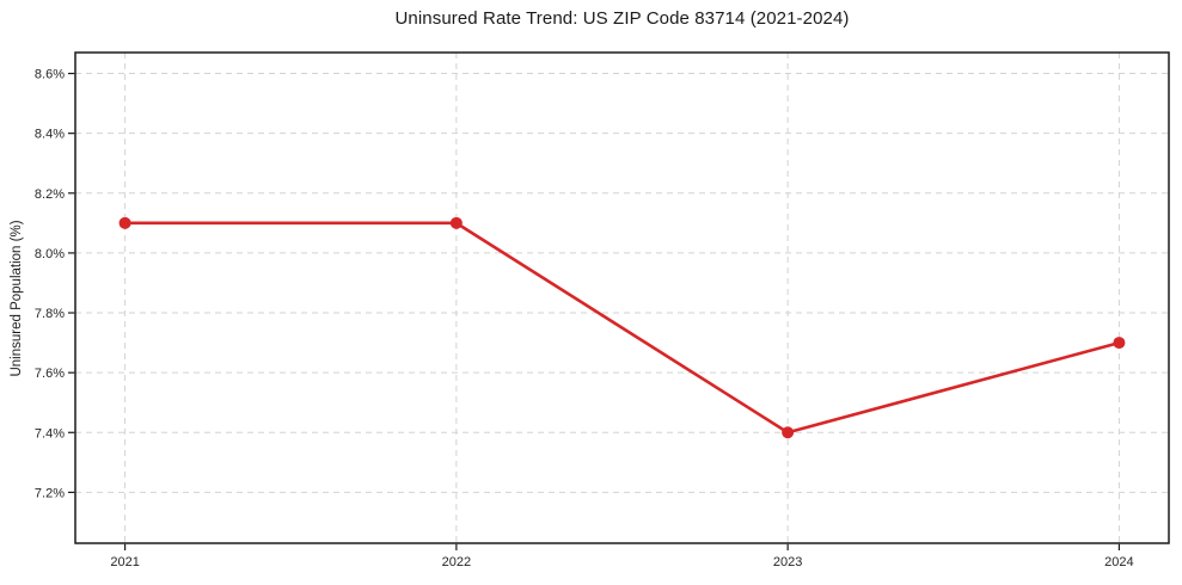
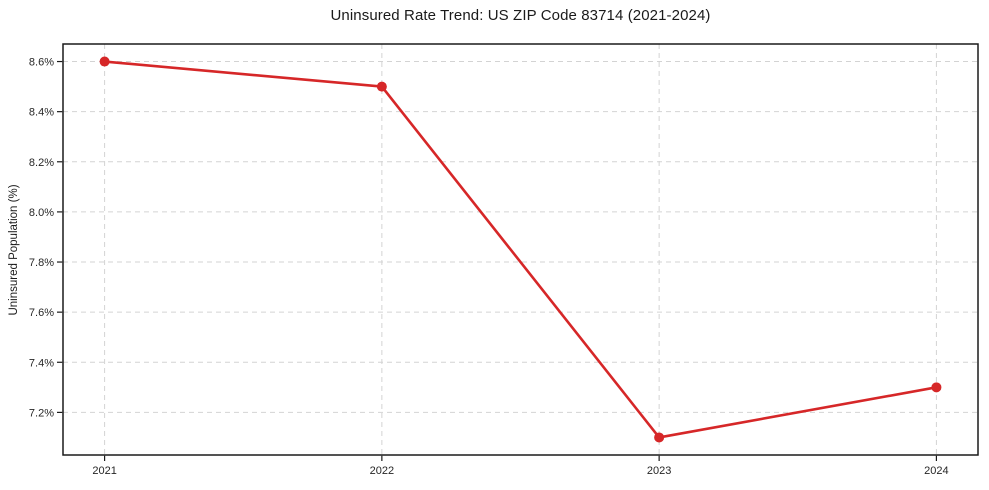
2021: 8.1% -> 8.6%
2022: 8.1% -> 8.5%
2023: 7.4% -> 7.1%
2024: 7.7% -> 7.3%
